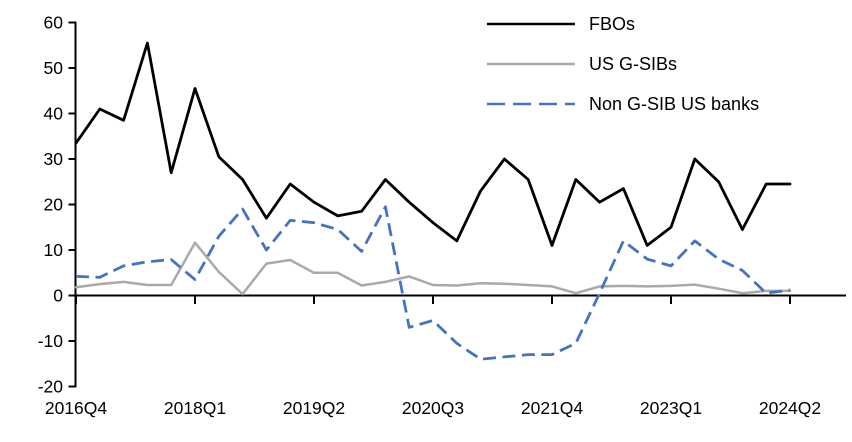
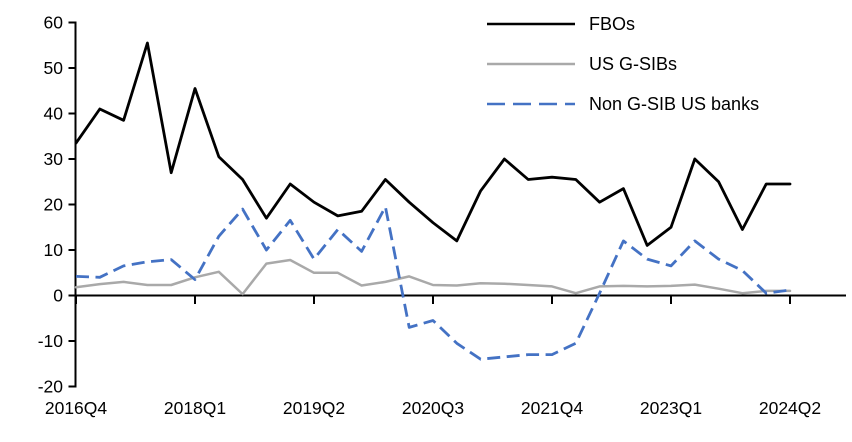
US G-SIBs/2018Q1: 12 -> 4
Non G-SIB US banks/2019Q2: 16 -> 8
FBOs/2021Q4: 11 -> 26
